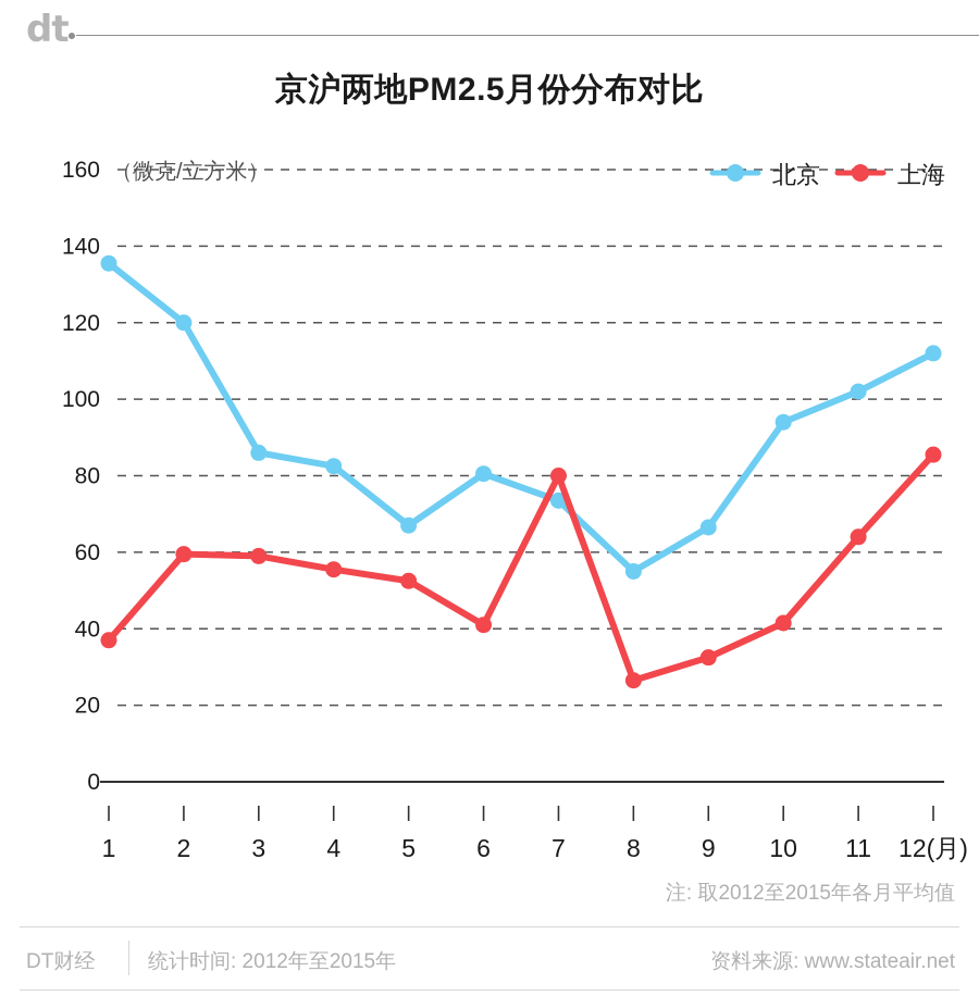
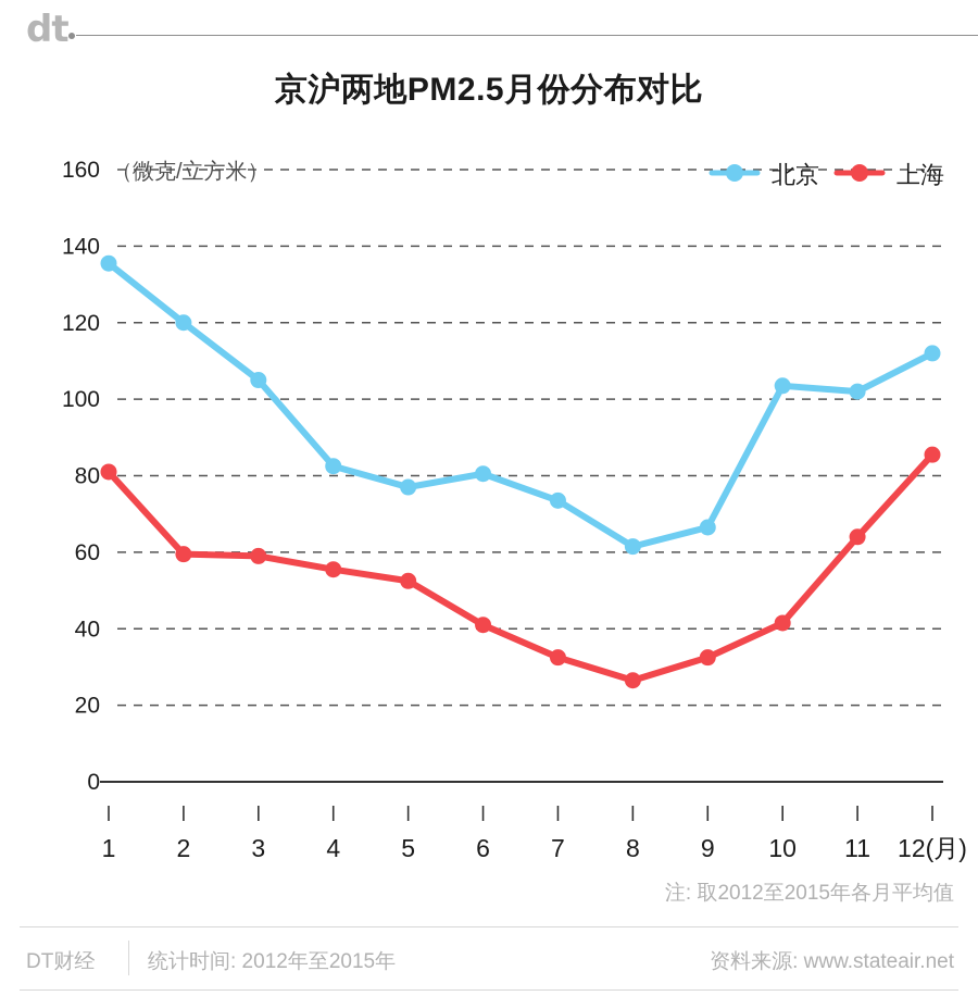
上海/1: 37 -> 81
北京/3: 86 -> 105
北京/5: 67 -> 77
上海/7: 80 -> 32
北京/8: 55 -> 62
北京/10: 94 -> 104
